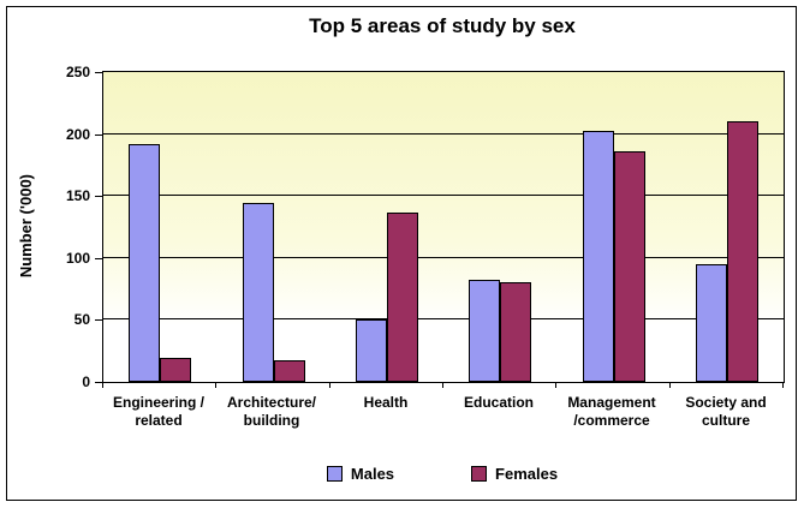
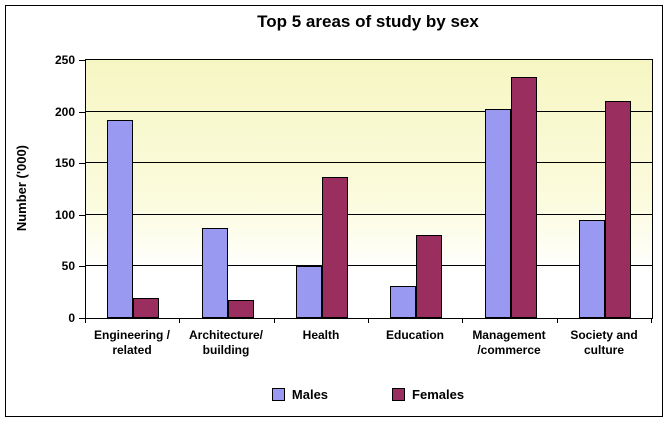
Males/Architecture/ building: 144 -> 87
Males/Education: 82 -> 31
Females/Management /commerce: 186 -> 234
